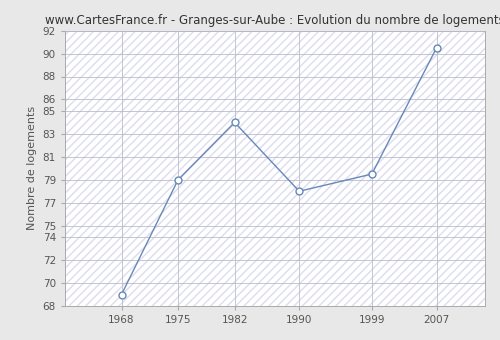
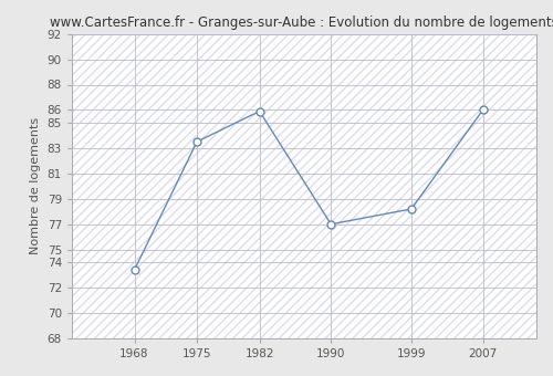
1968: 69.0 -> 73.4
1975: 79.0 -> 83.5
1982: 84.0 -> 85.9
1990: 78.0 -> 77.0
1999: 79.5 -> 78.2
2007: 90.5 -> 86.0
